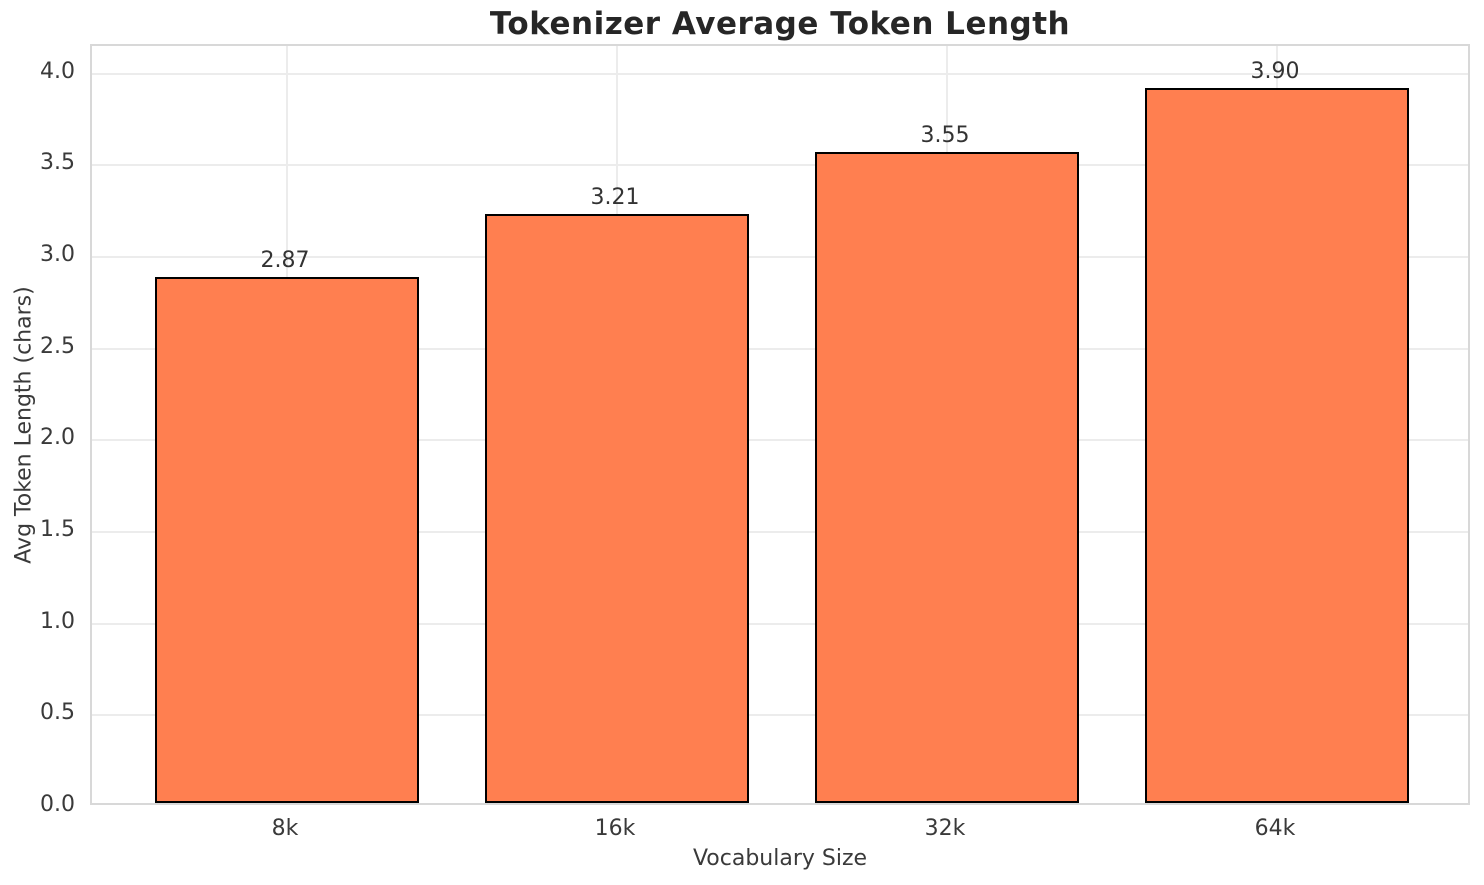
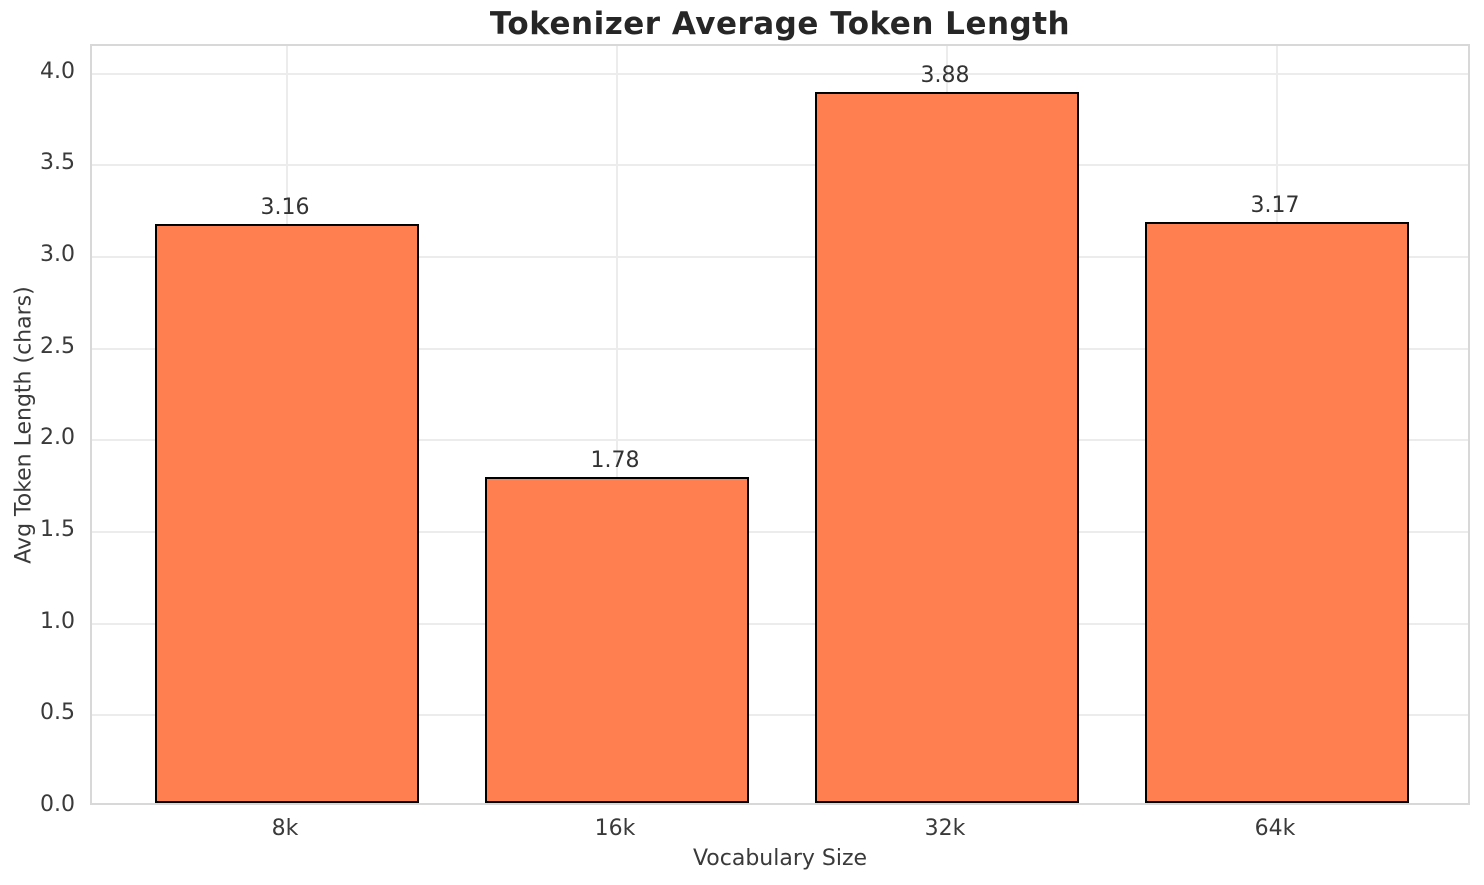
8k: 2.87 -> 3.16
16k: 3.21 -> 1.78
32k: 3.55 -> 3.88
64k: 3.90 -> 3.17
